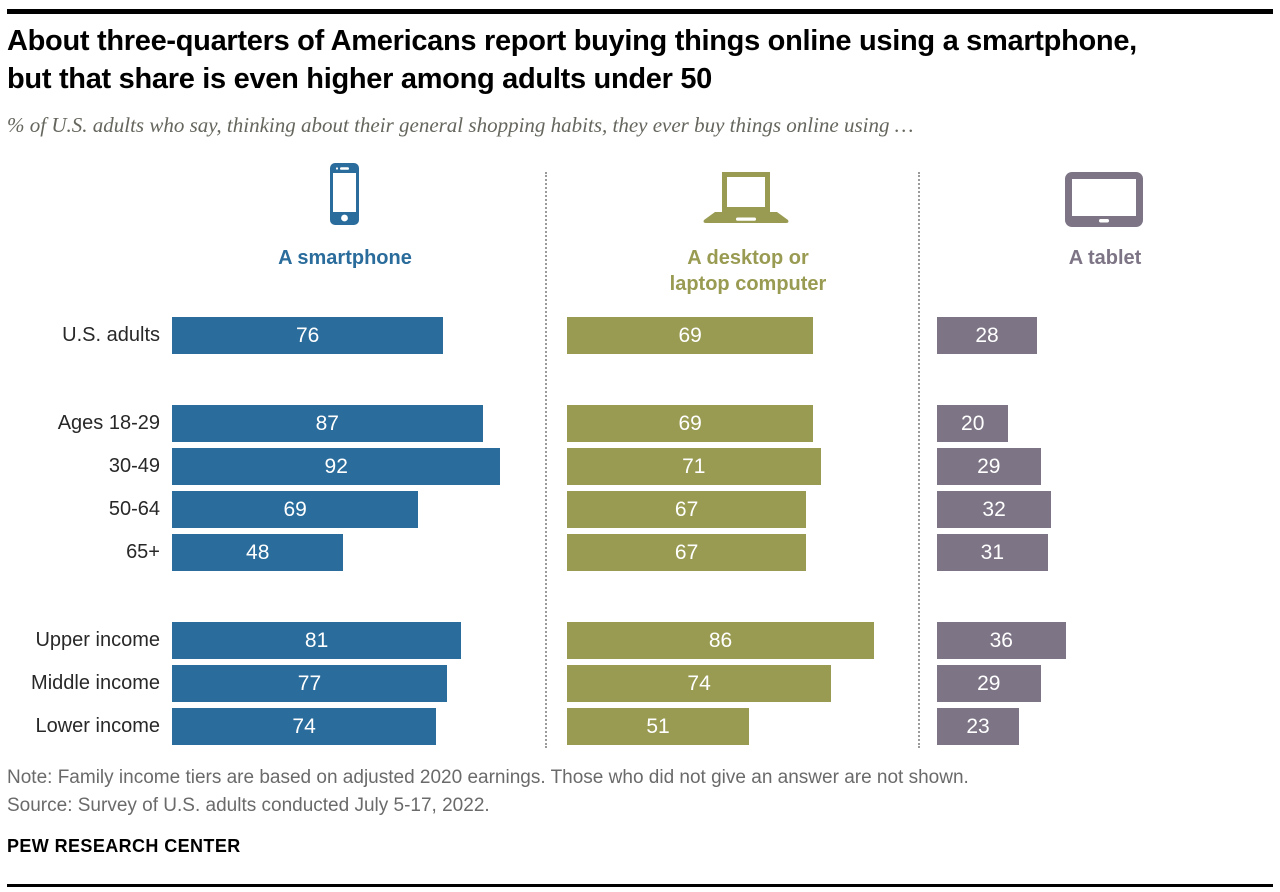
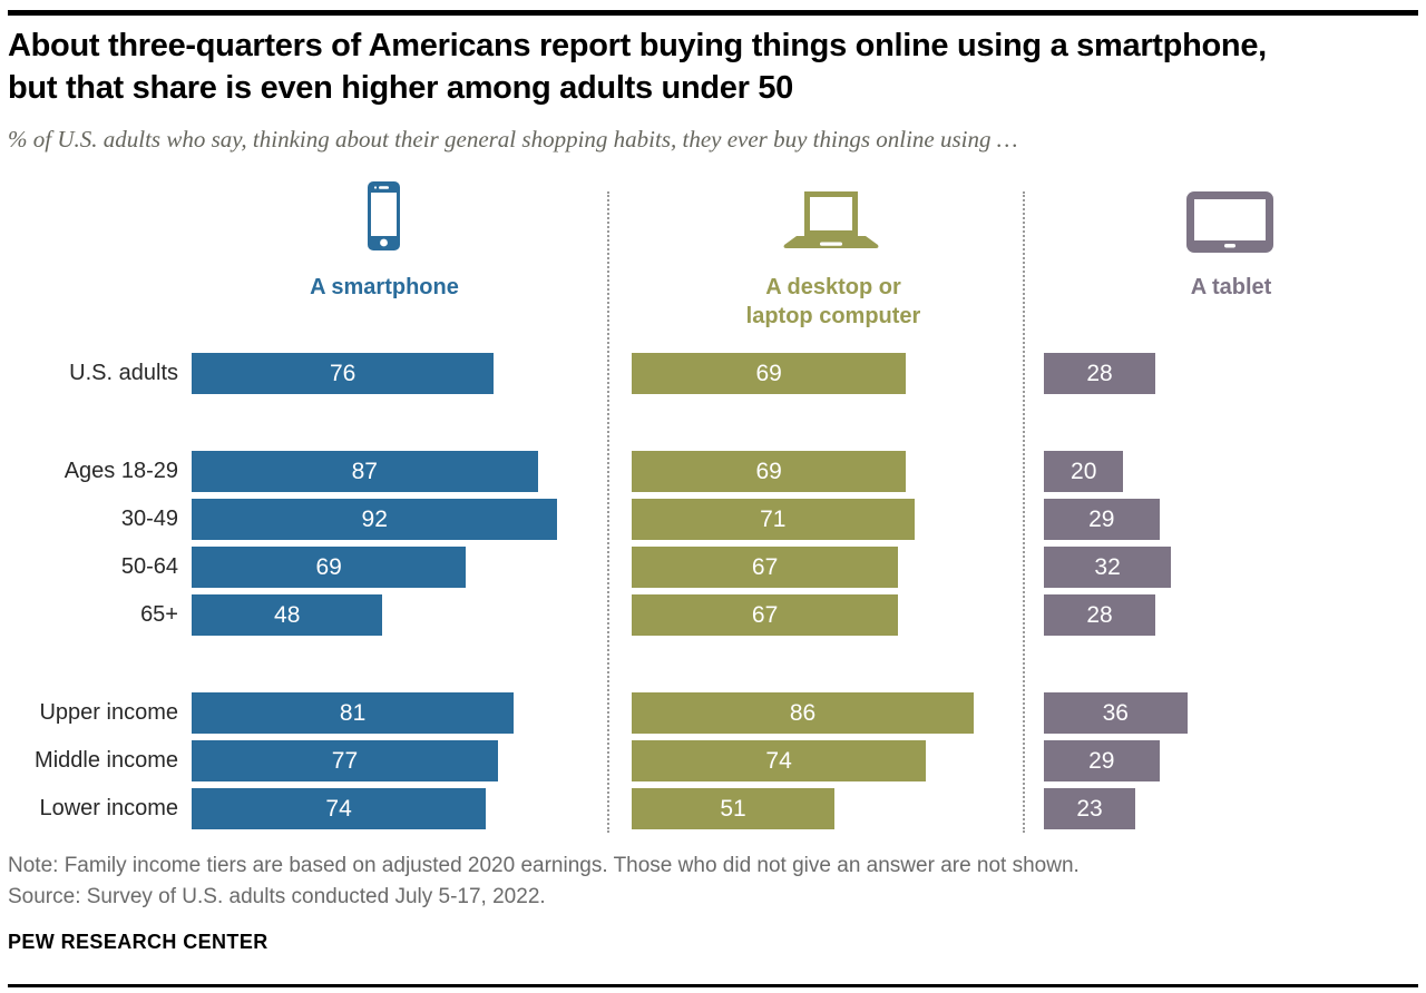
A tablet/65+: 31 -> 28
